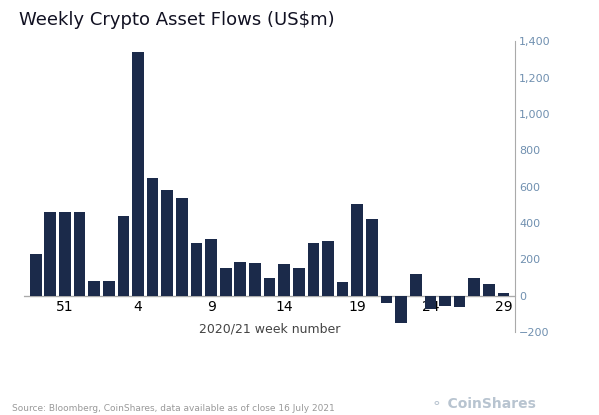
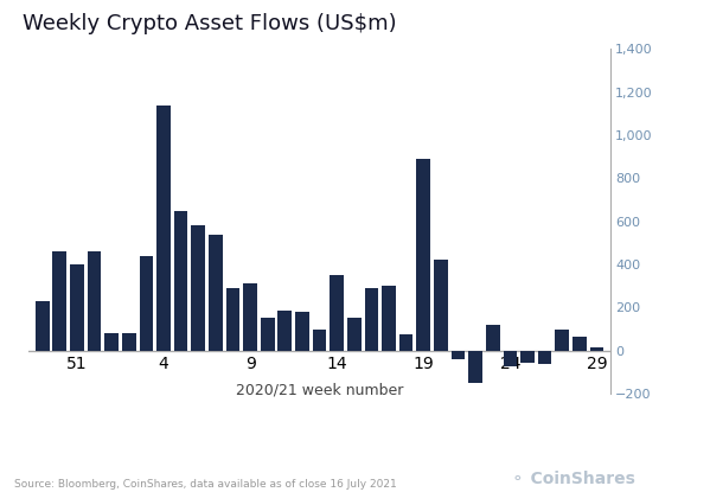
51: 460 -> 400
4: 1,340 -> 1,140
14: 180 -> 350
19: 500 -> 890
